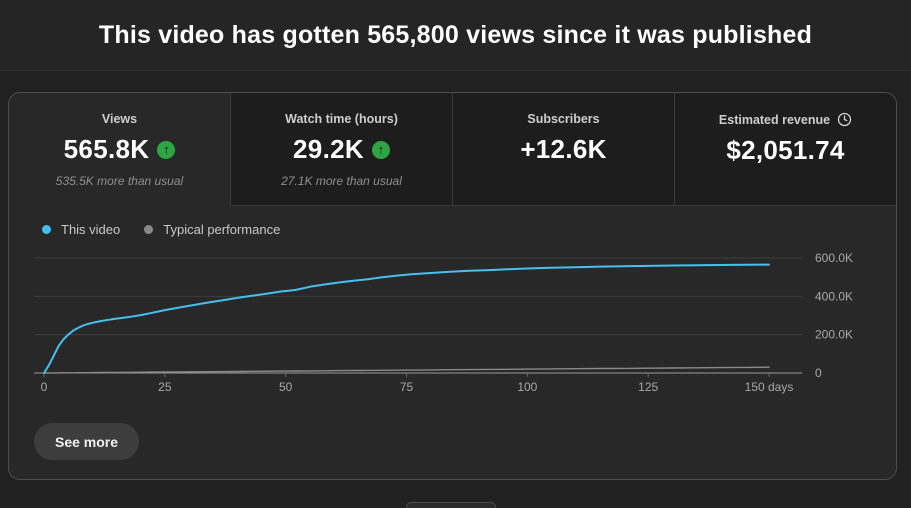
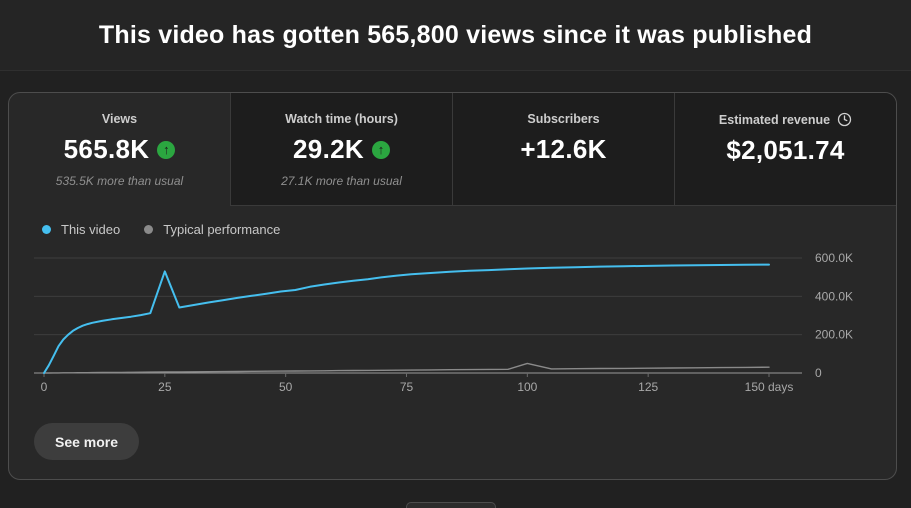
This video/25: 330K -> 530K
Typical performance/100: 20K -> 50K
